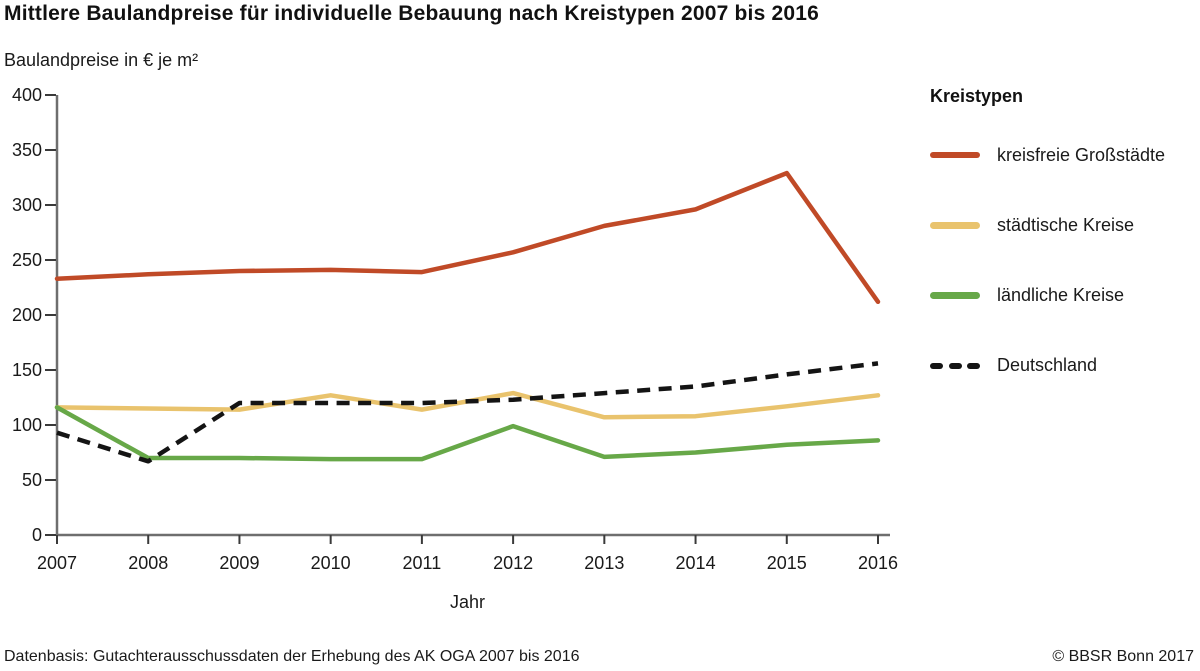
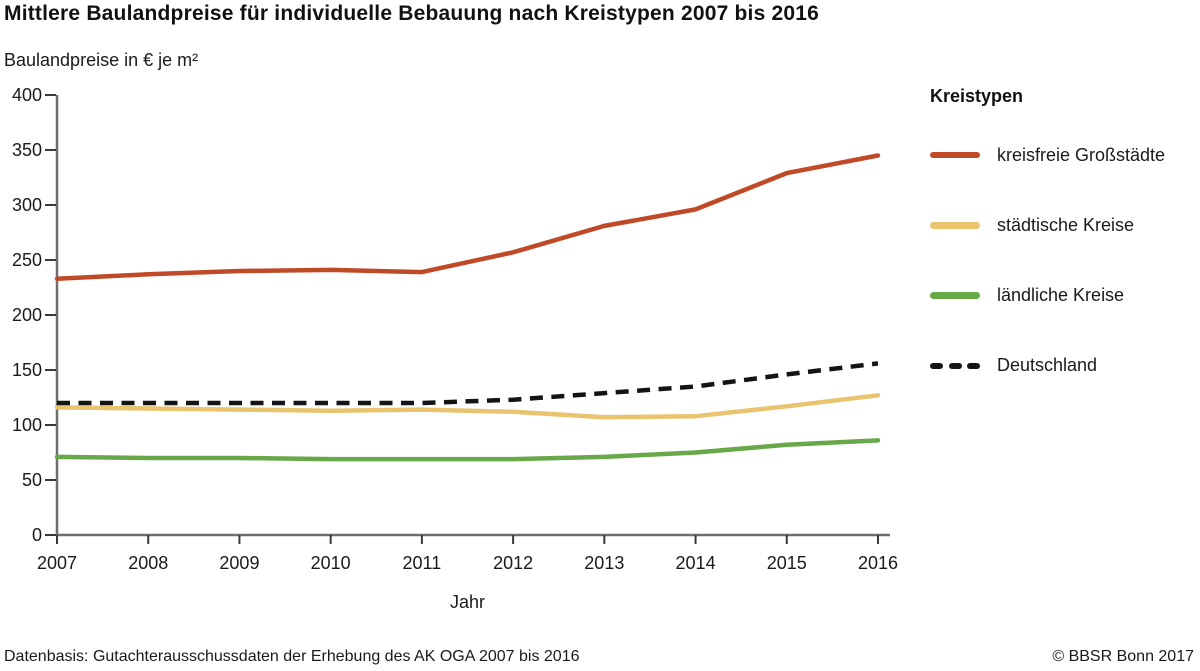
ländliche Kreise/2007: 116 -> 71
Deutschland/2007: 93 -> 120
Deutschland/2008: 67 -> 120
städtische Kreise/2010: 127 -> 113
städtische Kreise/2012: 129 -> 112
ländliche Kreise/2012: 99 -> 69
kreisfreie Großstädte/2016: 212 -> 345
